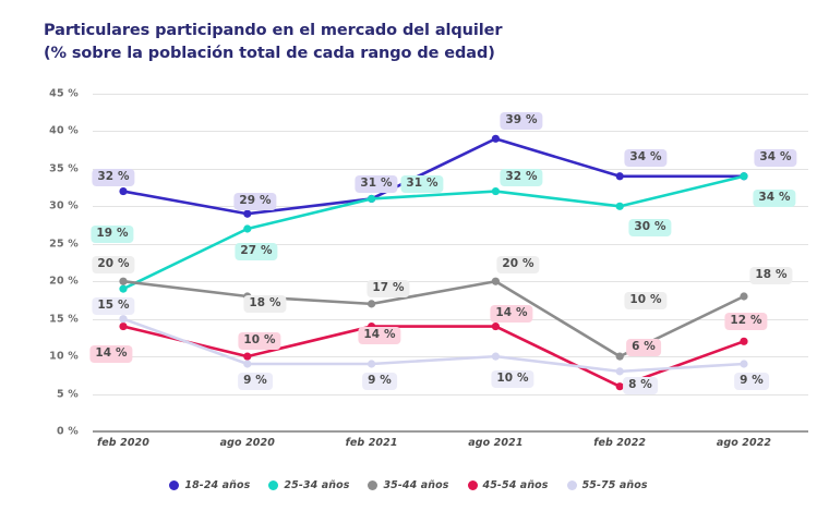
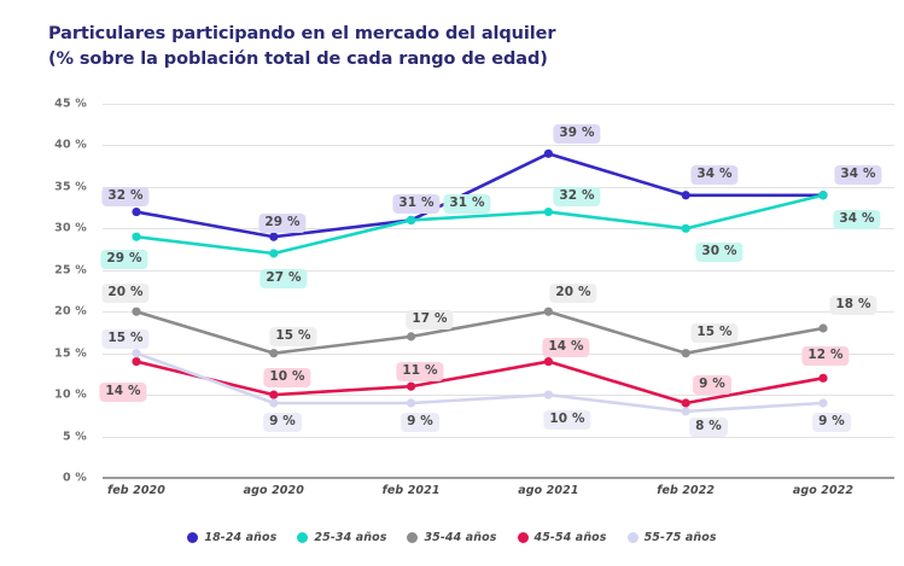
25-34 años/feb 2020: 19 -> 29
35-44 años/ago 2020: 18 -> 15
45-54 años/feb 2021: 14 -> 11
35-44 años/feb 2022: 10 -> 15
45-54 años/feb 2022: 6 -> 9
